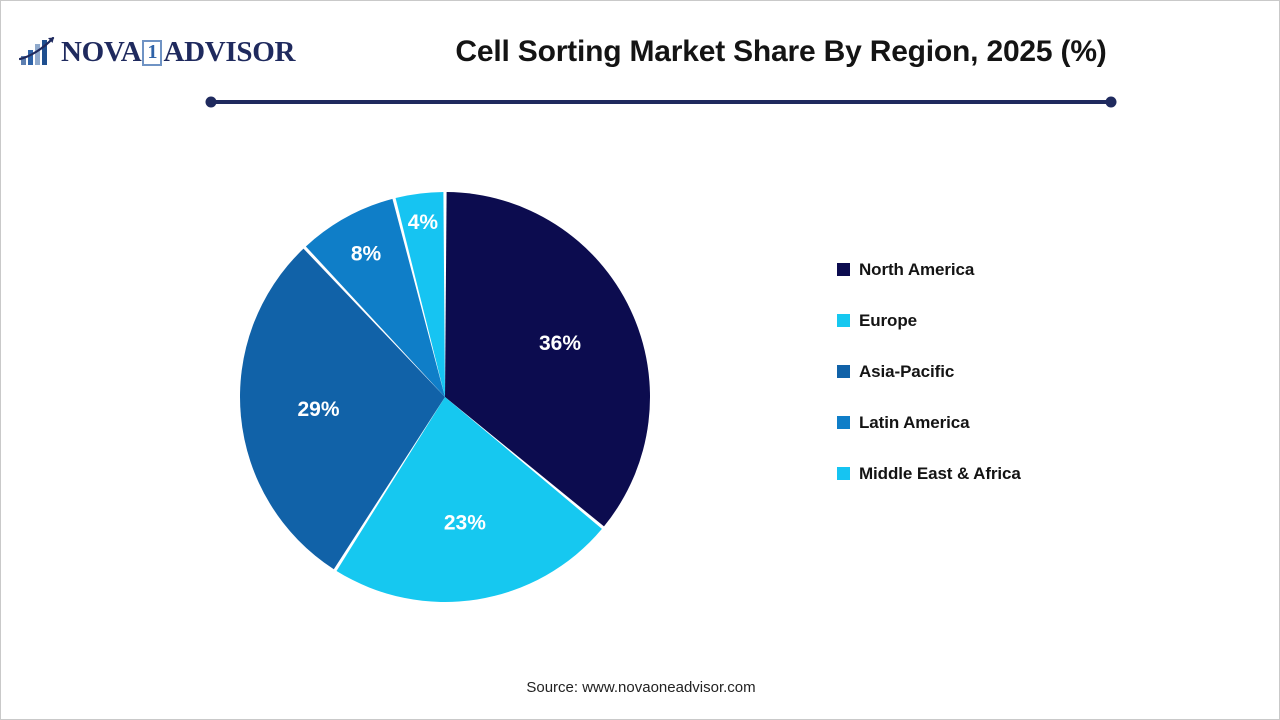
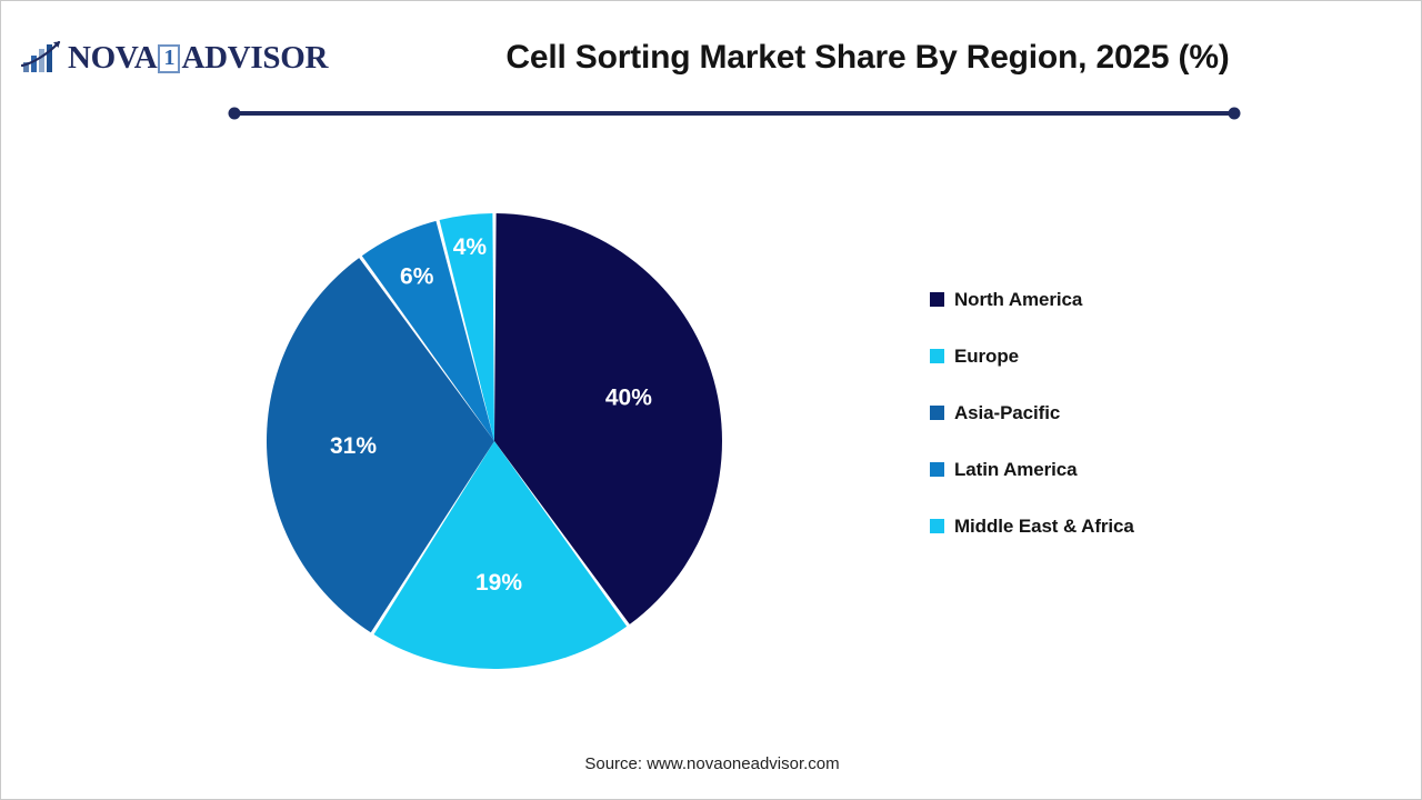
North America: 36% -> 40%
Europe: 23% -> 19%
Asia-Pacific: 29% -> 31%
Latin America: 8% -> 6%
